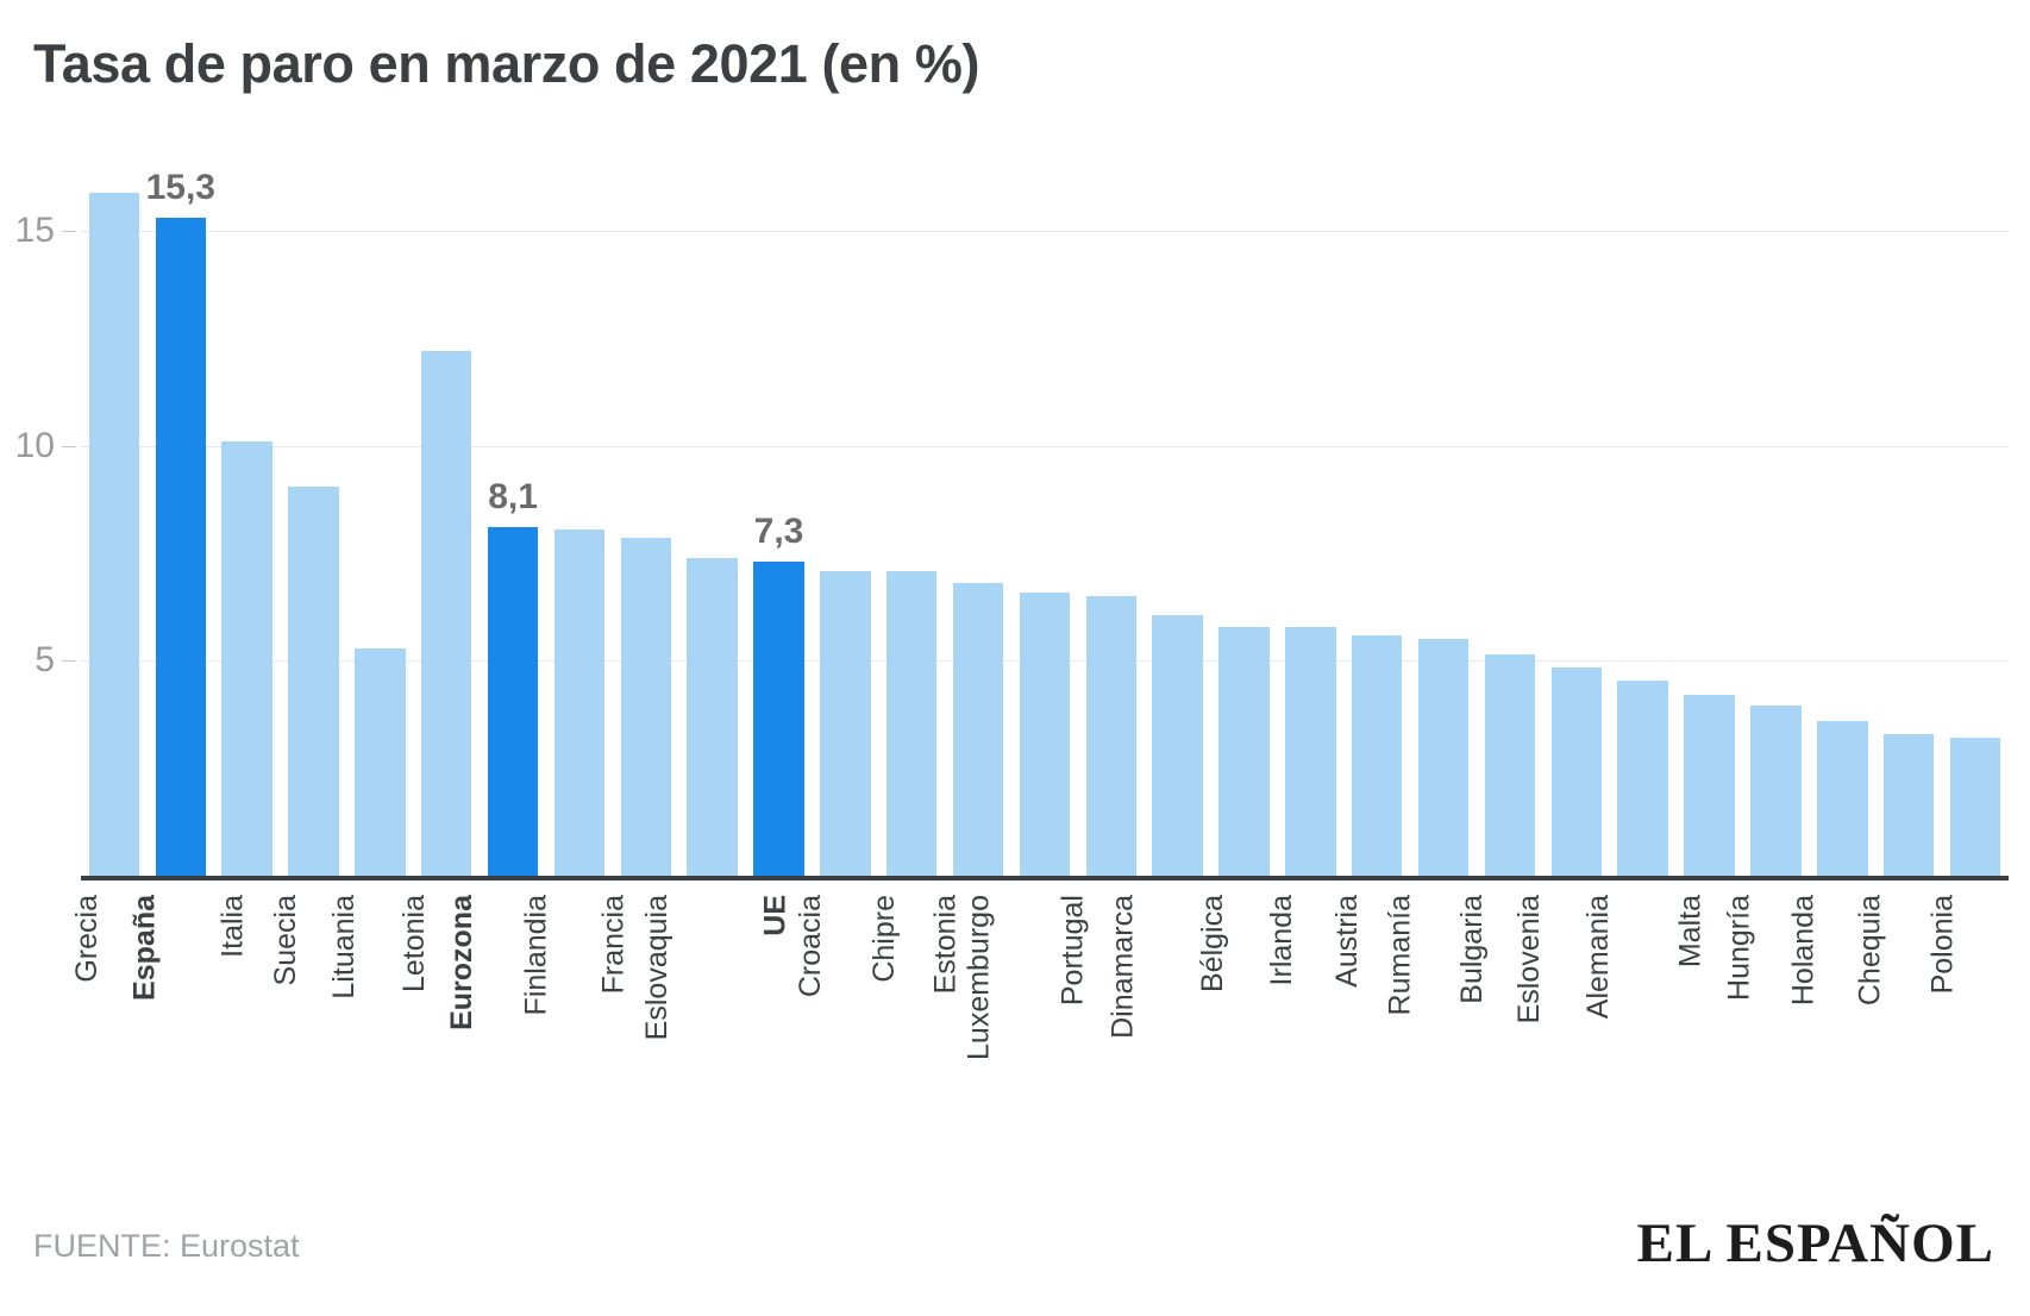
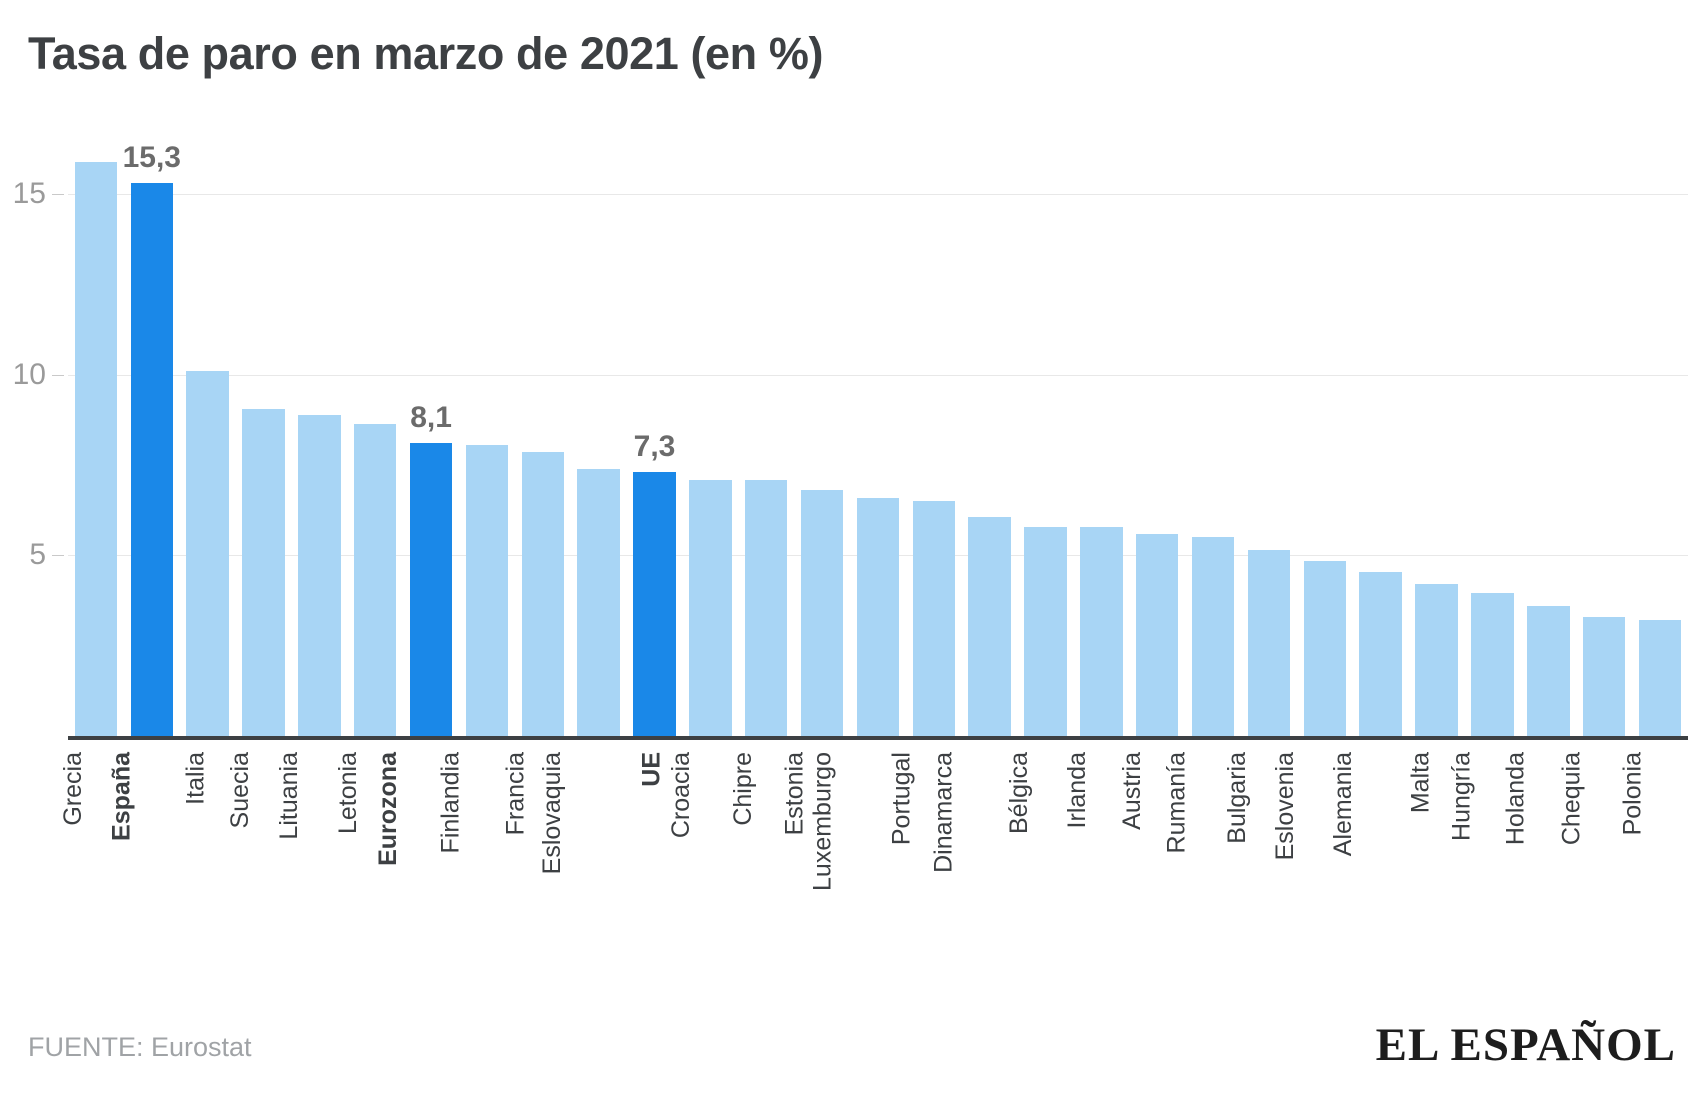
Lituania: 5.3 -> 8.9
Letonia: 12.2 -> 8.7
